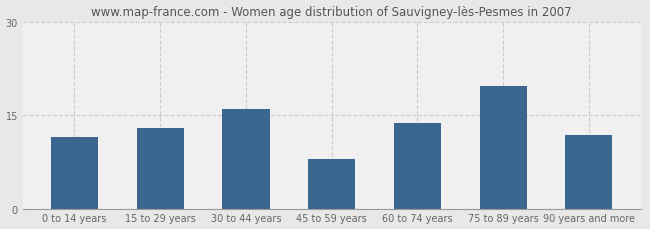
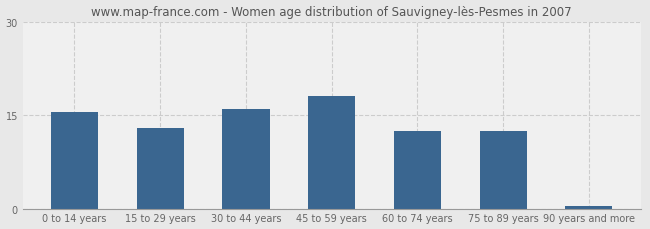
0 to 14 years: 11.4 -> 15.5
45 to 59 years: 8.0 -> 18.0
60 to 74 years: 13.8 -> 12.5
75 to 89 years: 19.6 -> 12.5
90 years and more: 11.8 -> 0.4
